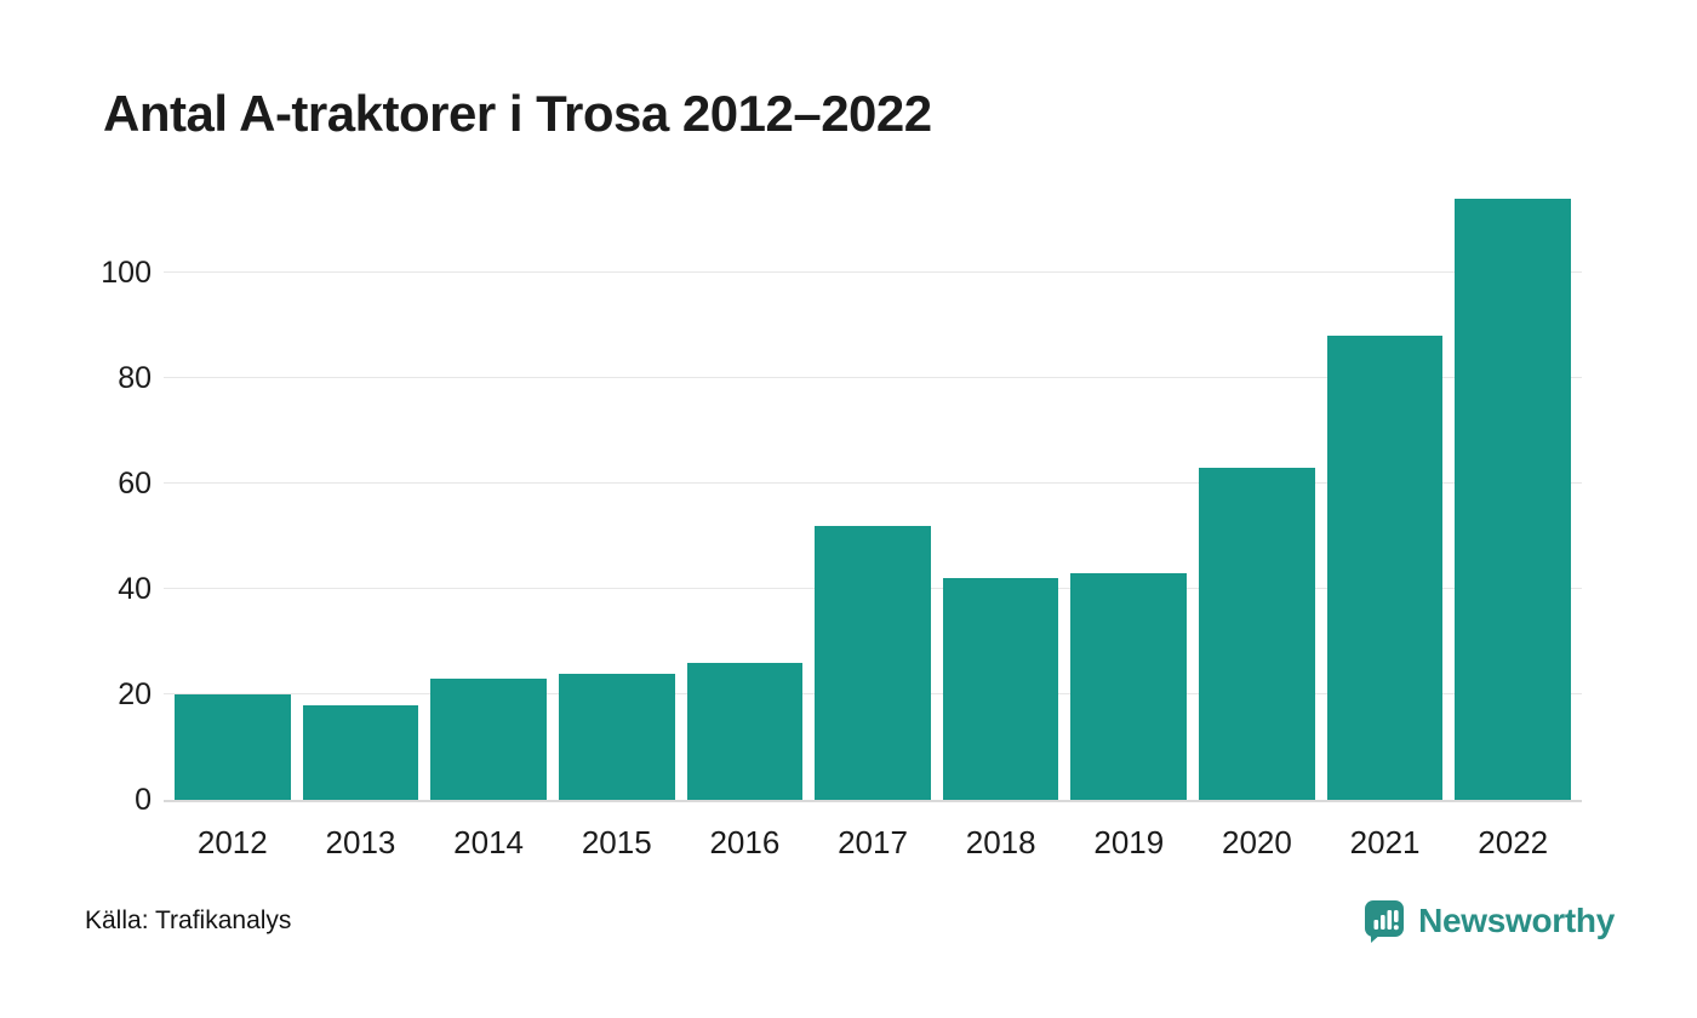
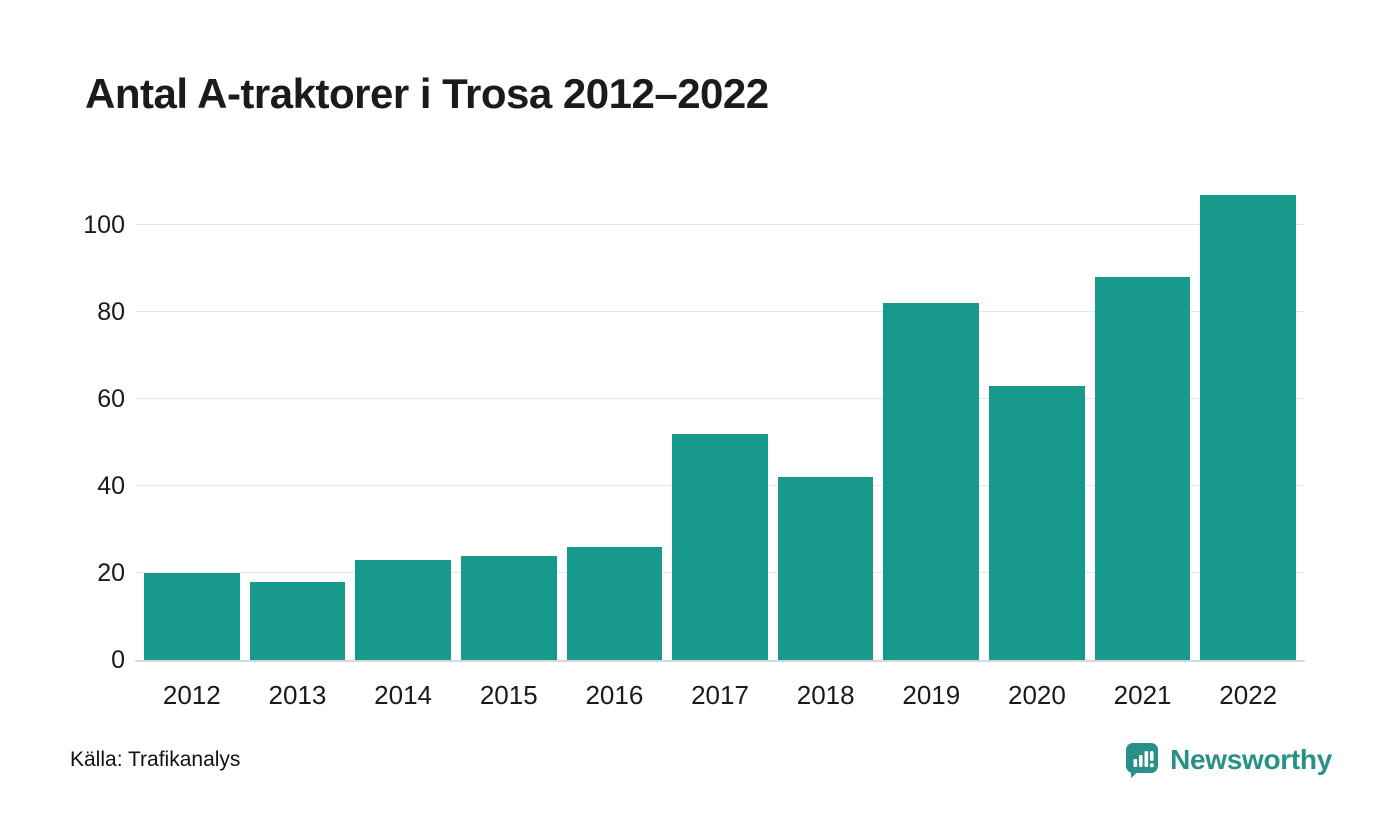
2019: 43 -> 82
2022: 114 -> 107
